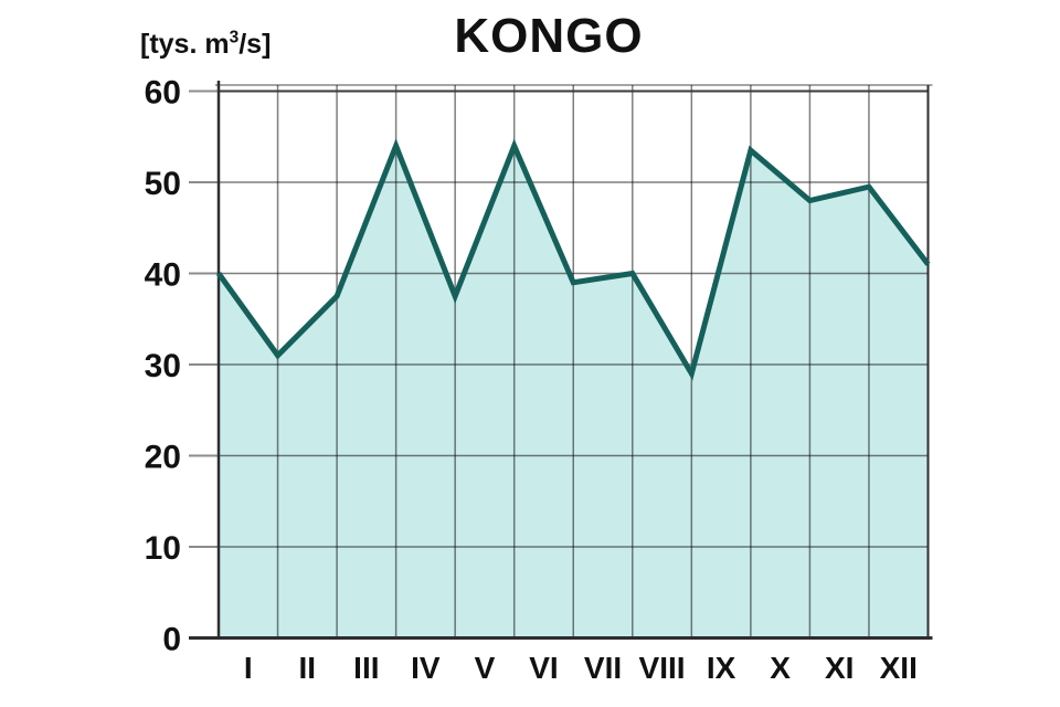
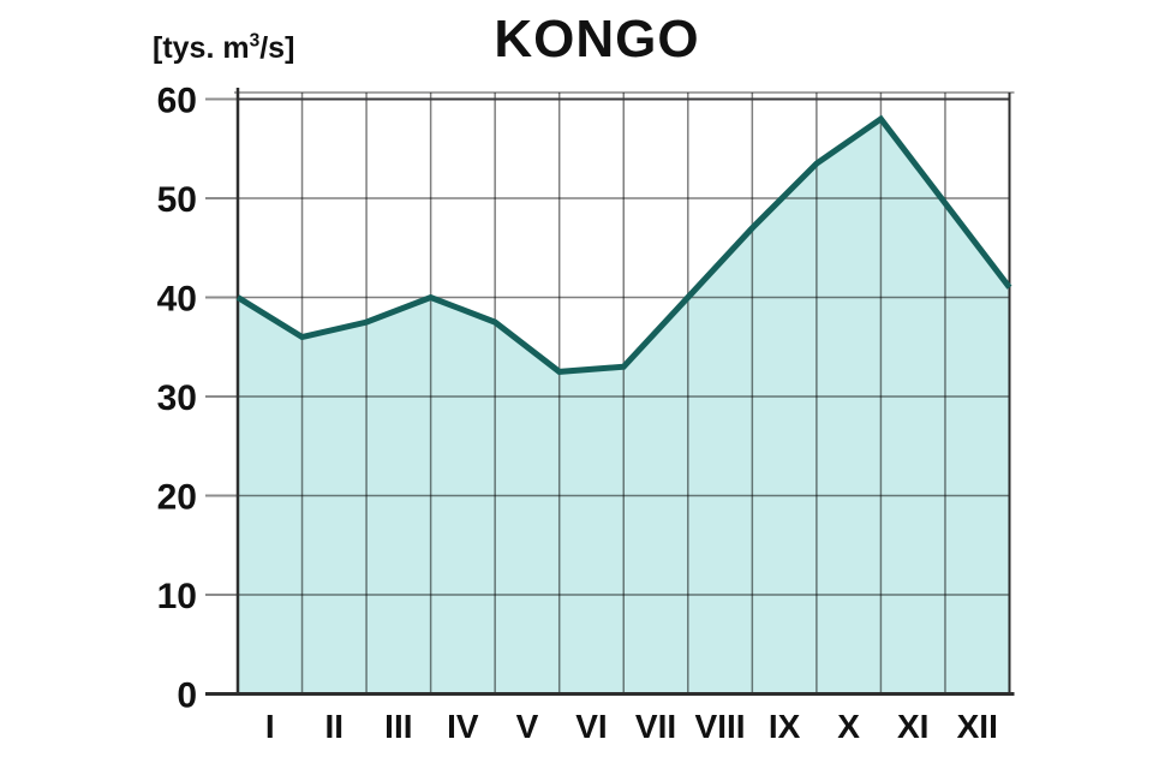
II: 31 -> 36
IV: 54 -> 40
VI: 54 -> 32
VII: 39 -> 33
IX: 29 -> 47
XI: 48 -> 58
